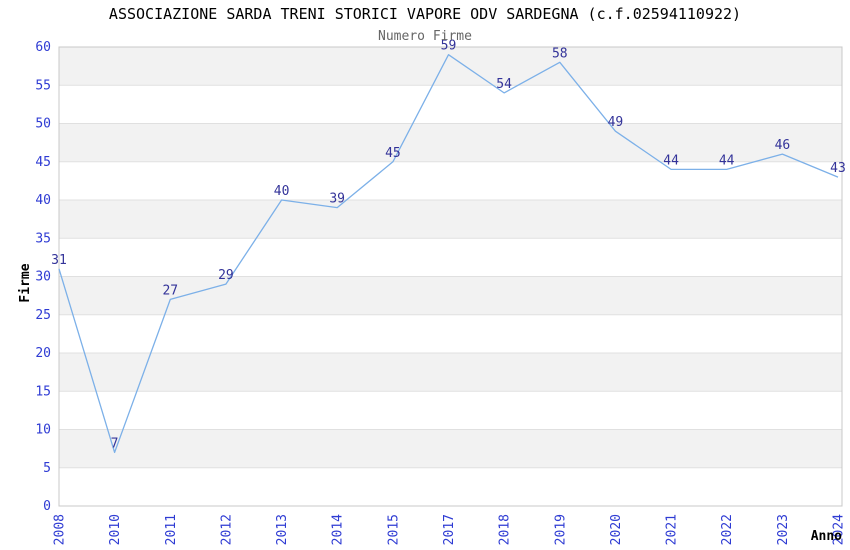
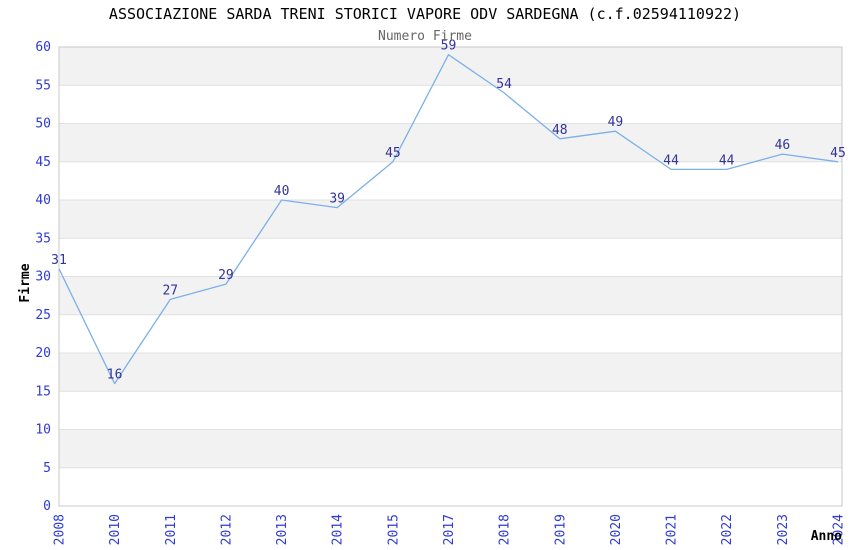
2010: 7 -> 16
2019: 58 -> 48
2024: 43 -> 45
